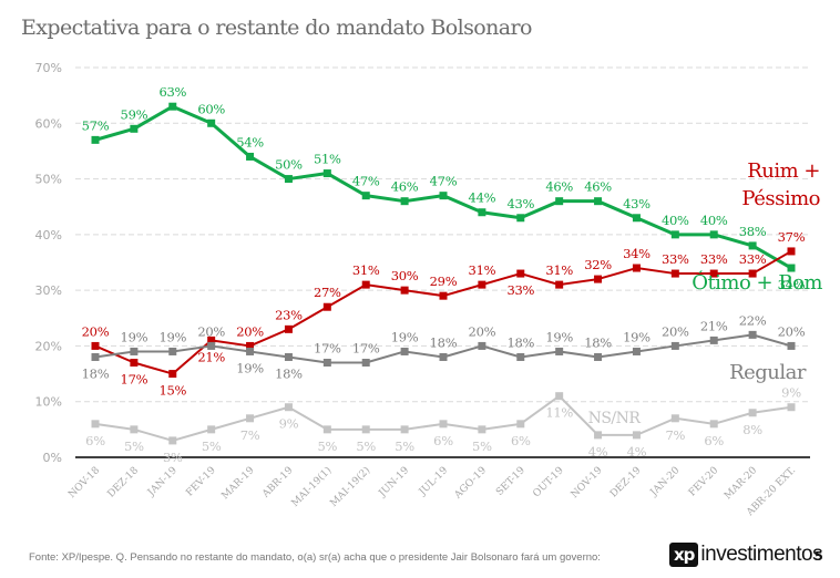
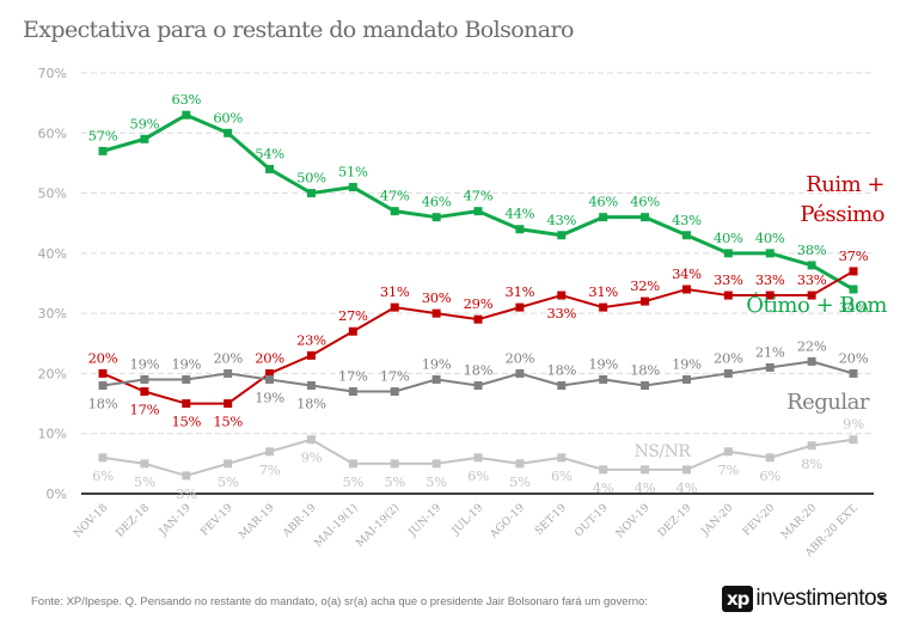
Ruim + Péssimo/FEV-19: 21% -> 15%
NS/NR/OUT-19: 11% -> 4%
